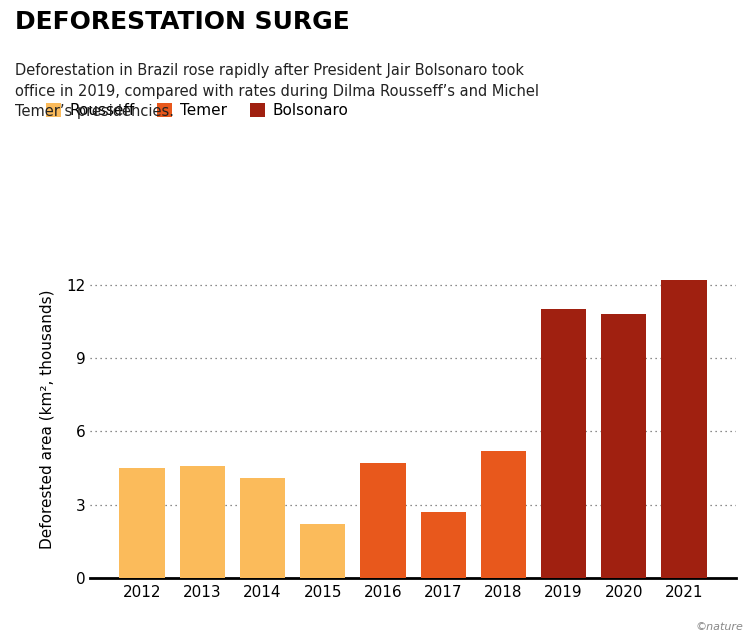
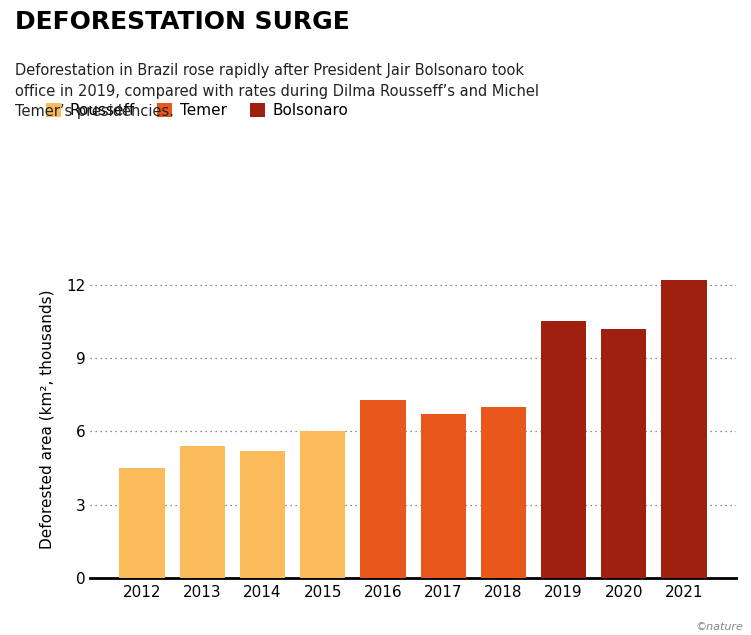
2013: 4.6 -> 5.4
2014: 4.1 -> 5.2
2015: 2.2 -> 6.0
2016: 4.7 -> 7.3
2017: 2.7 -> 6.7
2018: 5.2 -> 7.0
2019: 11.0 -> 10.5
2020: 10.8 -> 10.2
